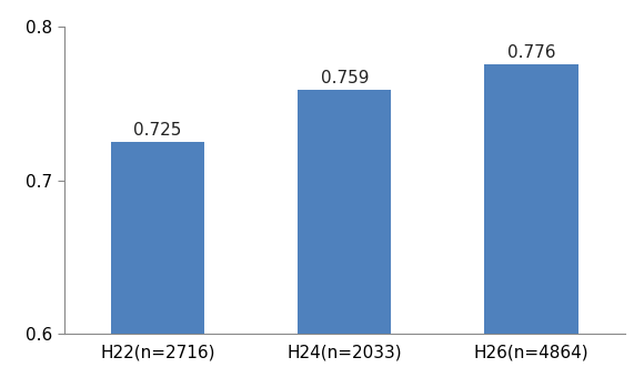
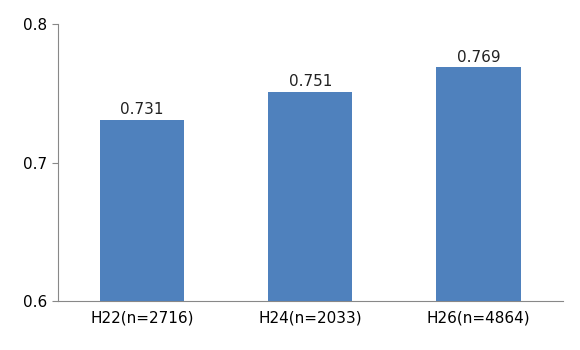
H22(n=2716): 0.725 -> 0.731
H24(n=2033): 0.759 -> 0.751
H26(n=4864): 0.776 -> 0.769
